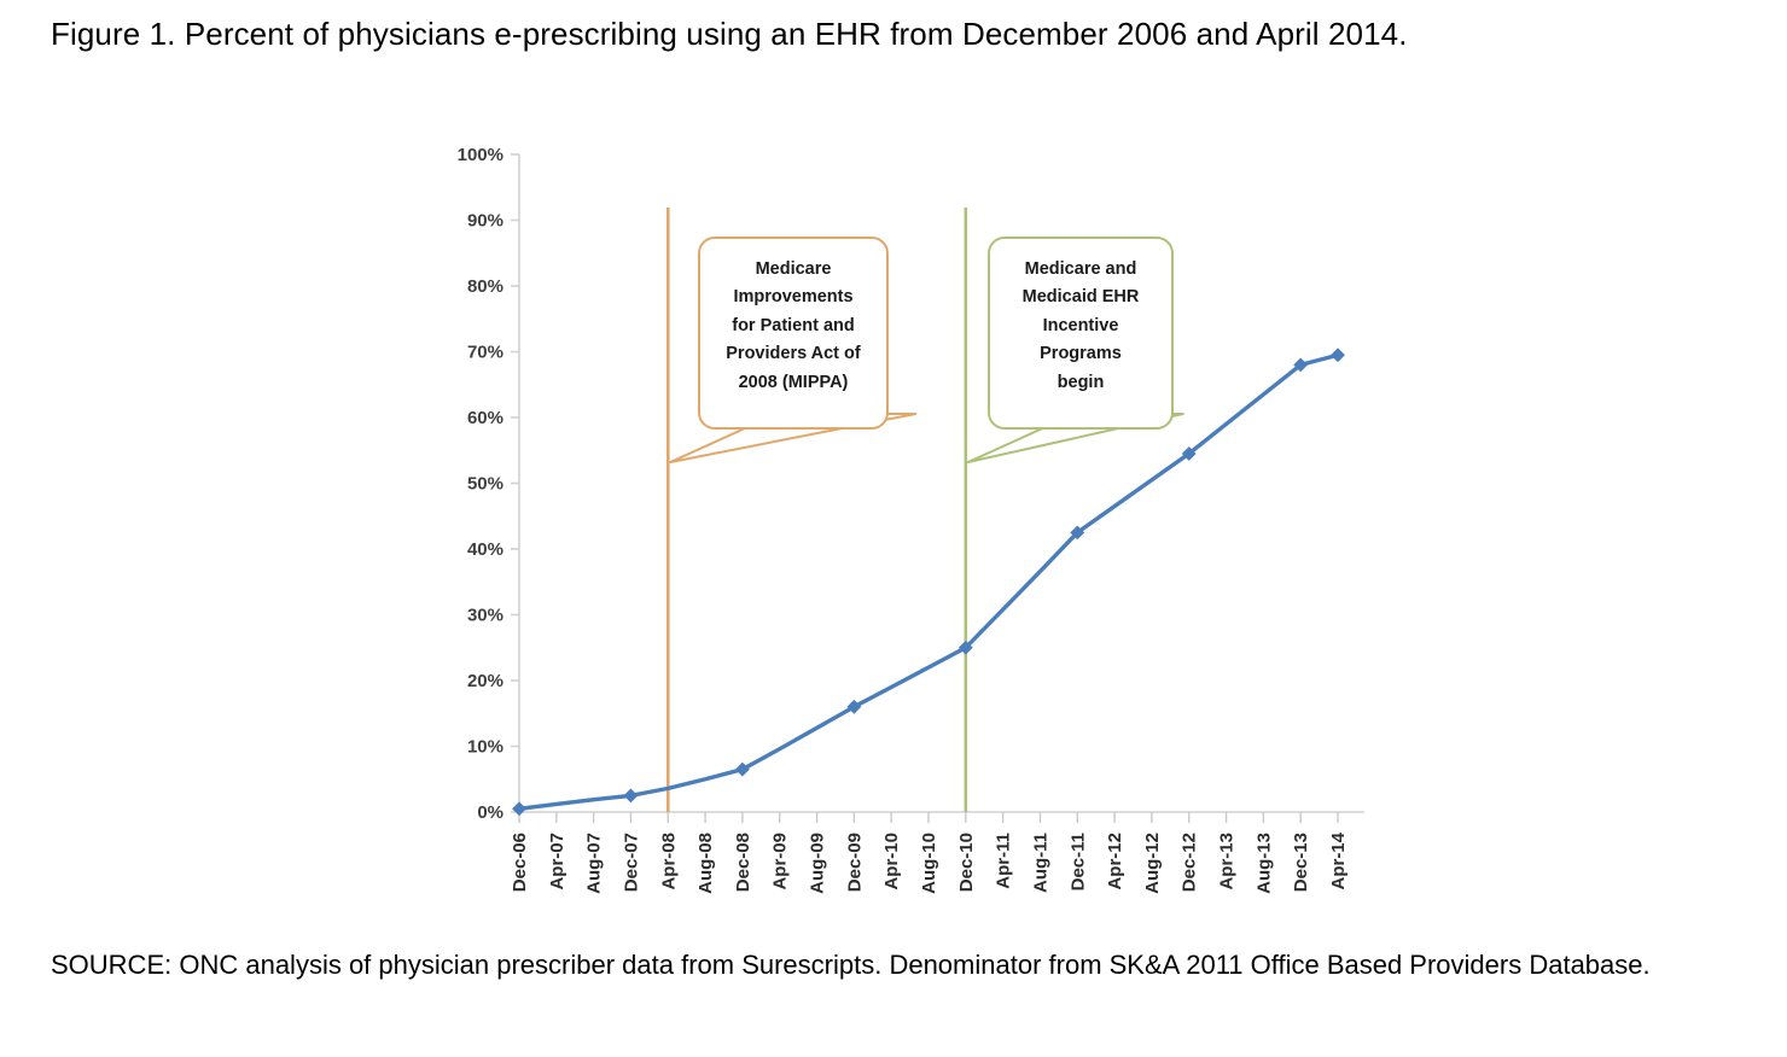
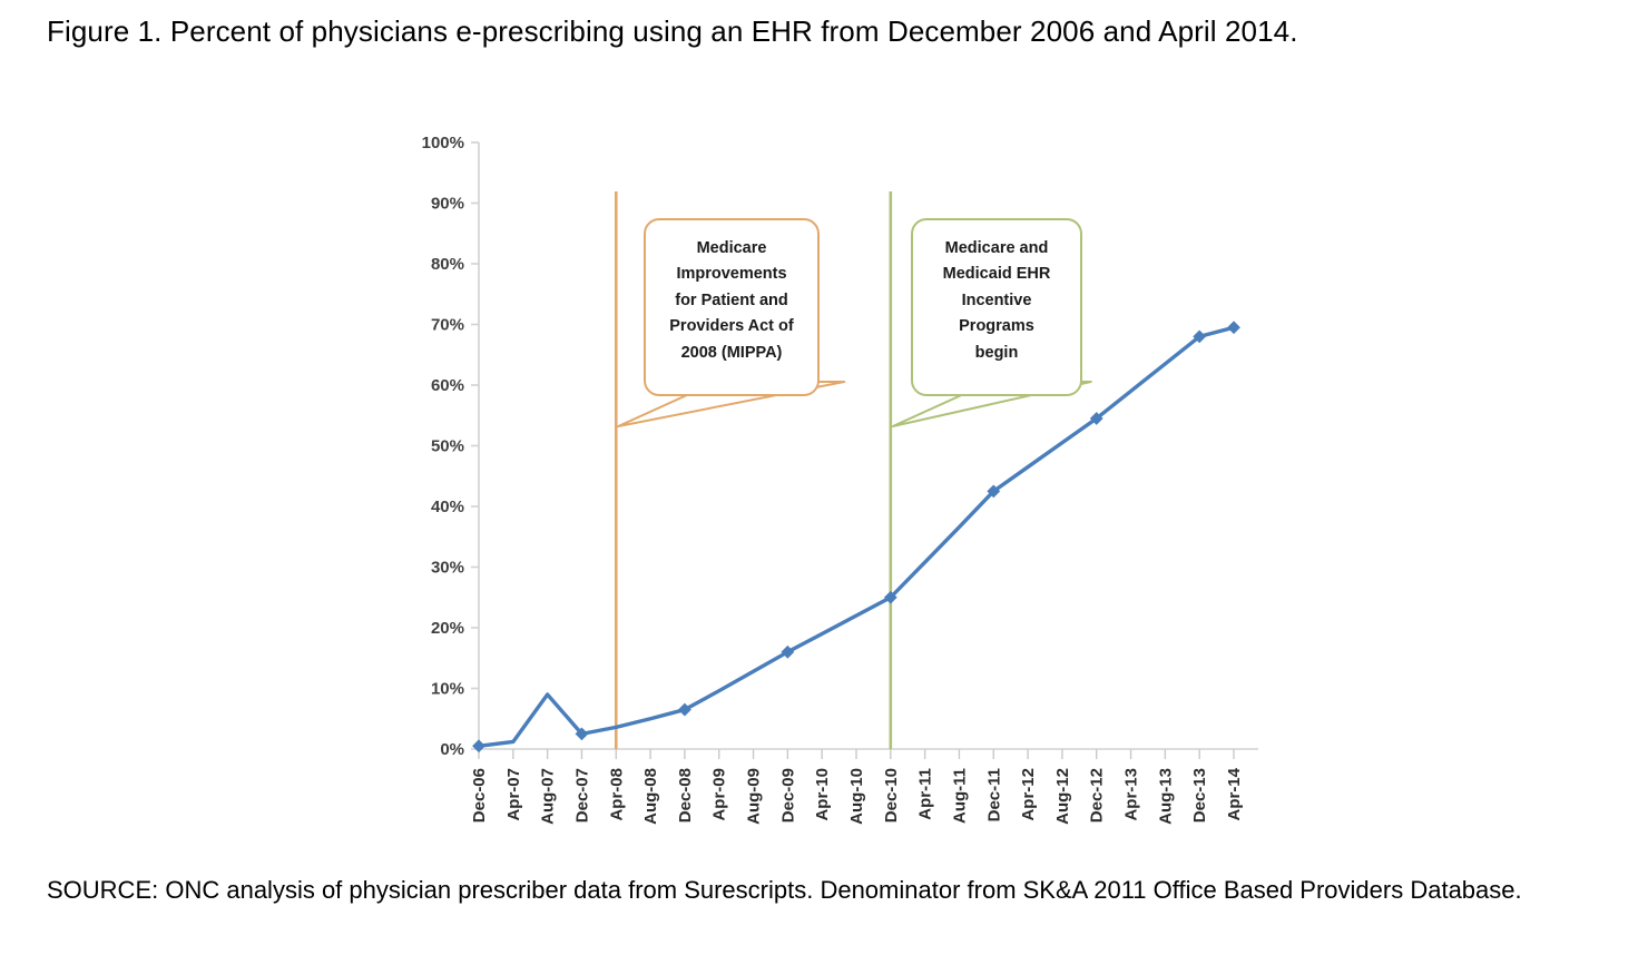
Aug-07: 2% -> 9%
